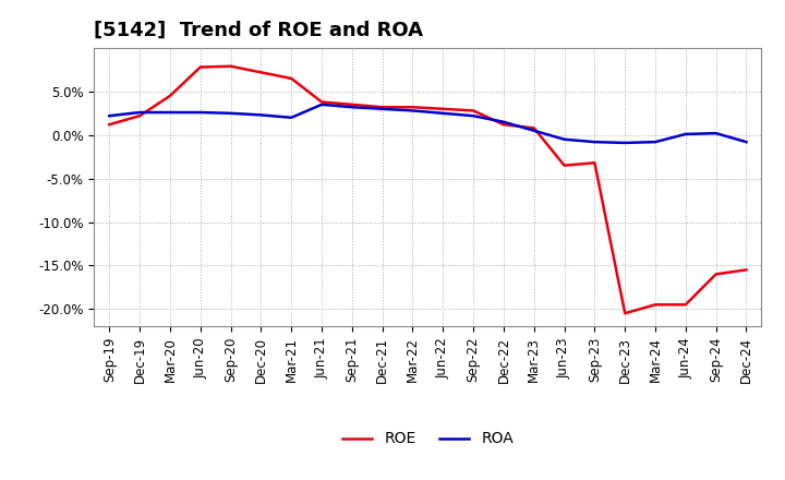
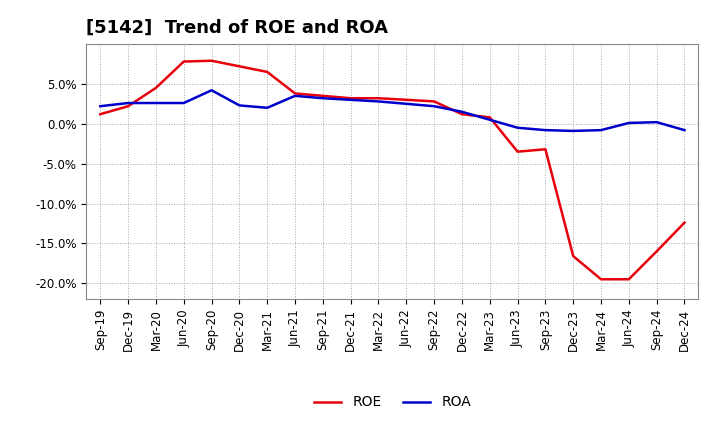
ROA/Sep-20: 2.5% -> 4.2%
ROE/Dec-23: -20.5% -> -16.6%
ROE/Dec-24: -15.5% -> -12.4%
